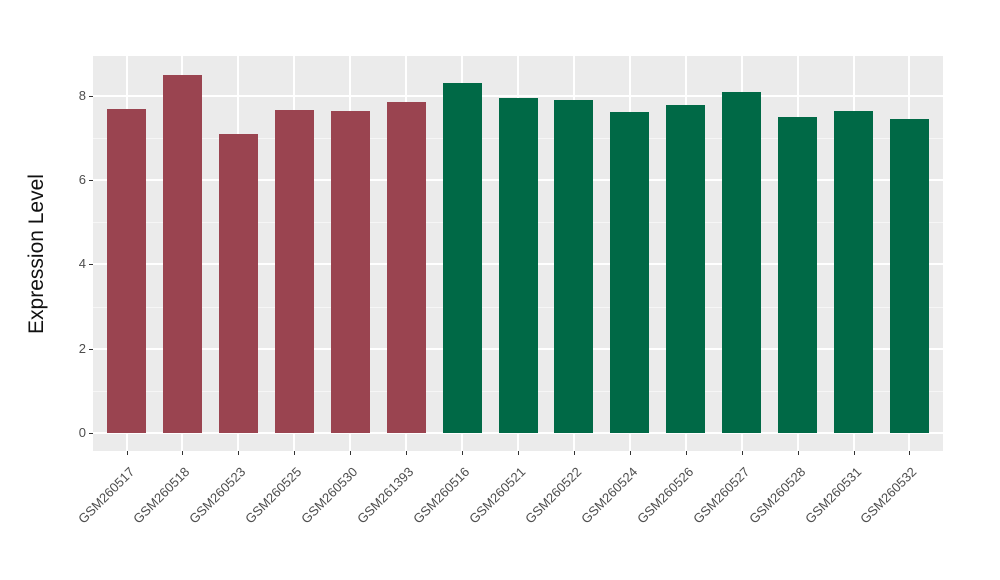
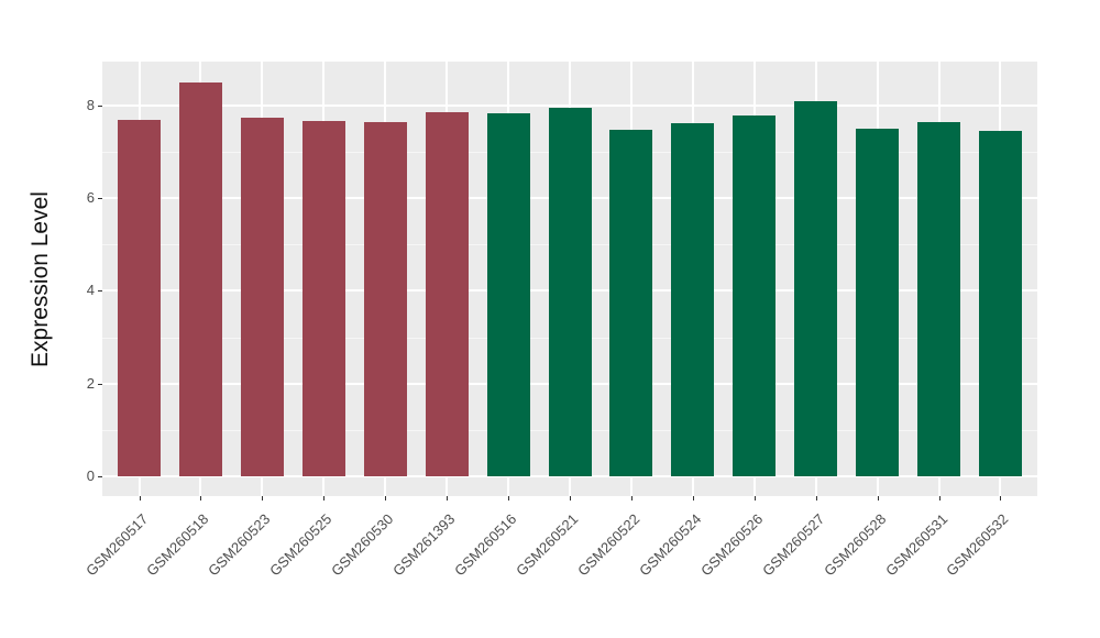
GSM260523: 7.1 -> 7.7
GSM260516: 8.3 -> 7.8
GSM260522: 7.9 -> 7.5
